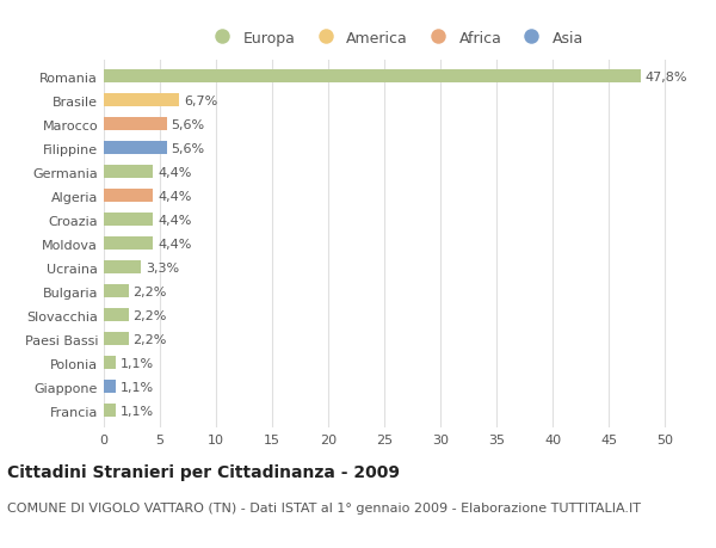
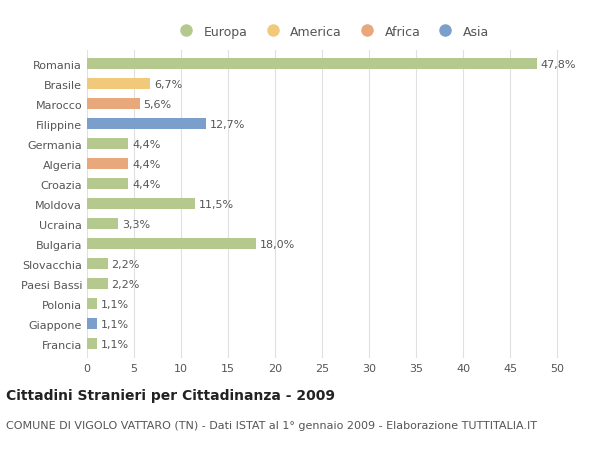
Filippine: 5,6% -> 12,7%
Moldova: 4,4% -> 11,5%
Bulgaria: 2,2% -> 18,0%
